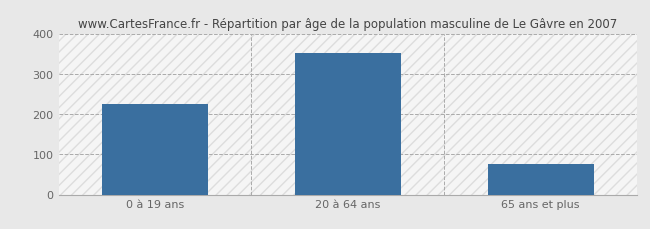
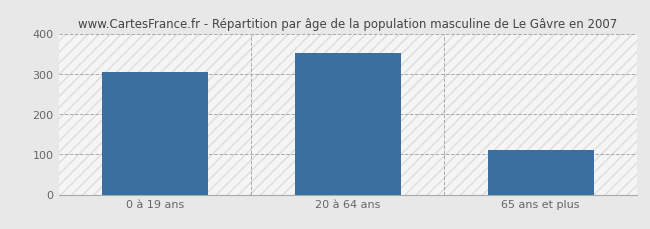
0 à 19 ans: 224 -> 305
65 ans et plus: 77 -> 110
